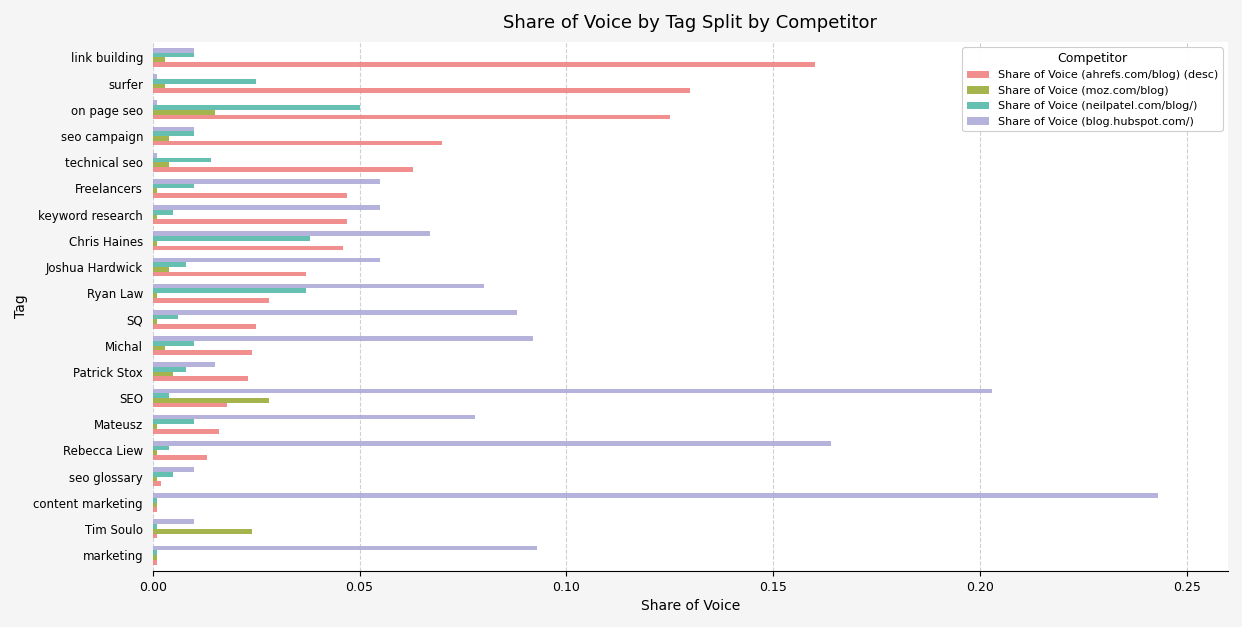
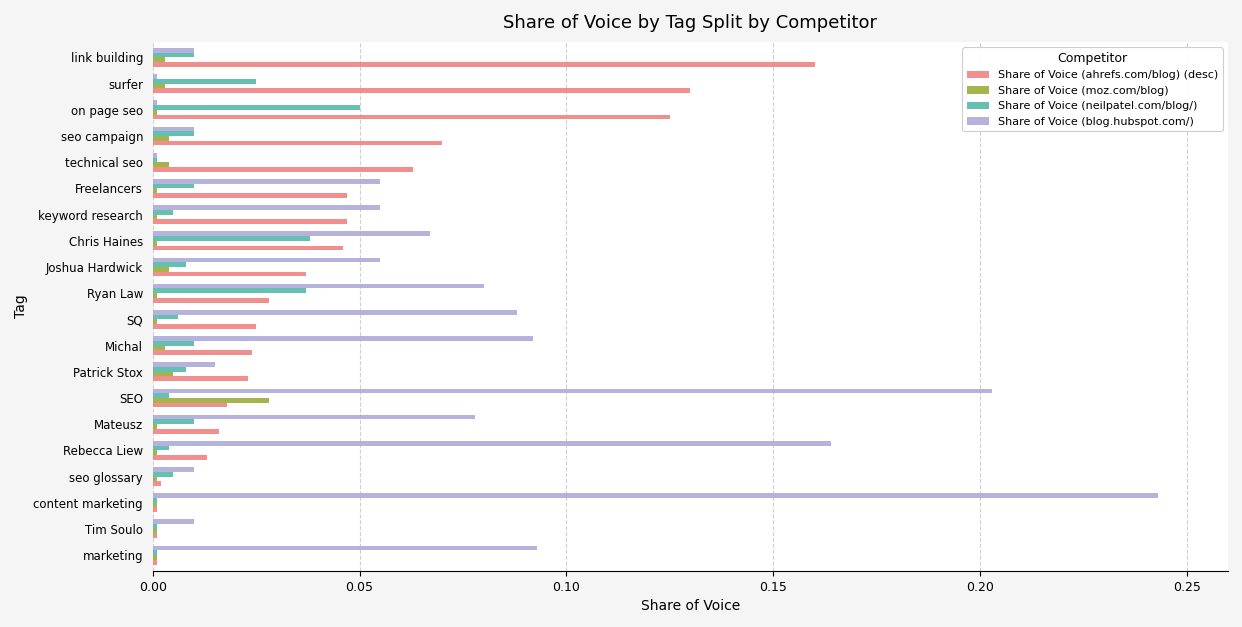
Share of Voice (moz.com/blog)/on page seo: 0.015 -> 0.001
Share of Voice (neilpatel.com/blog/)/technical seo: 0.014 -> 0.001
Share of Voice (moz.com/blog)/Tim Soulo: 0.024 -> 0.001
